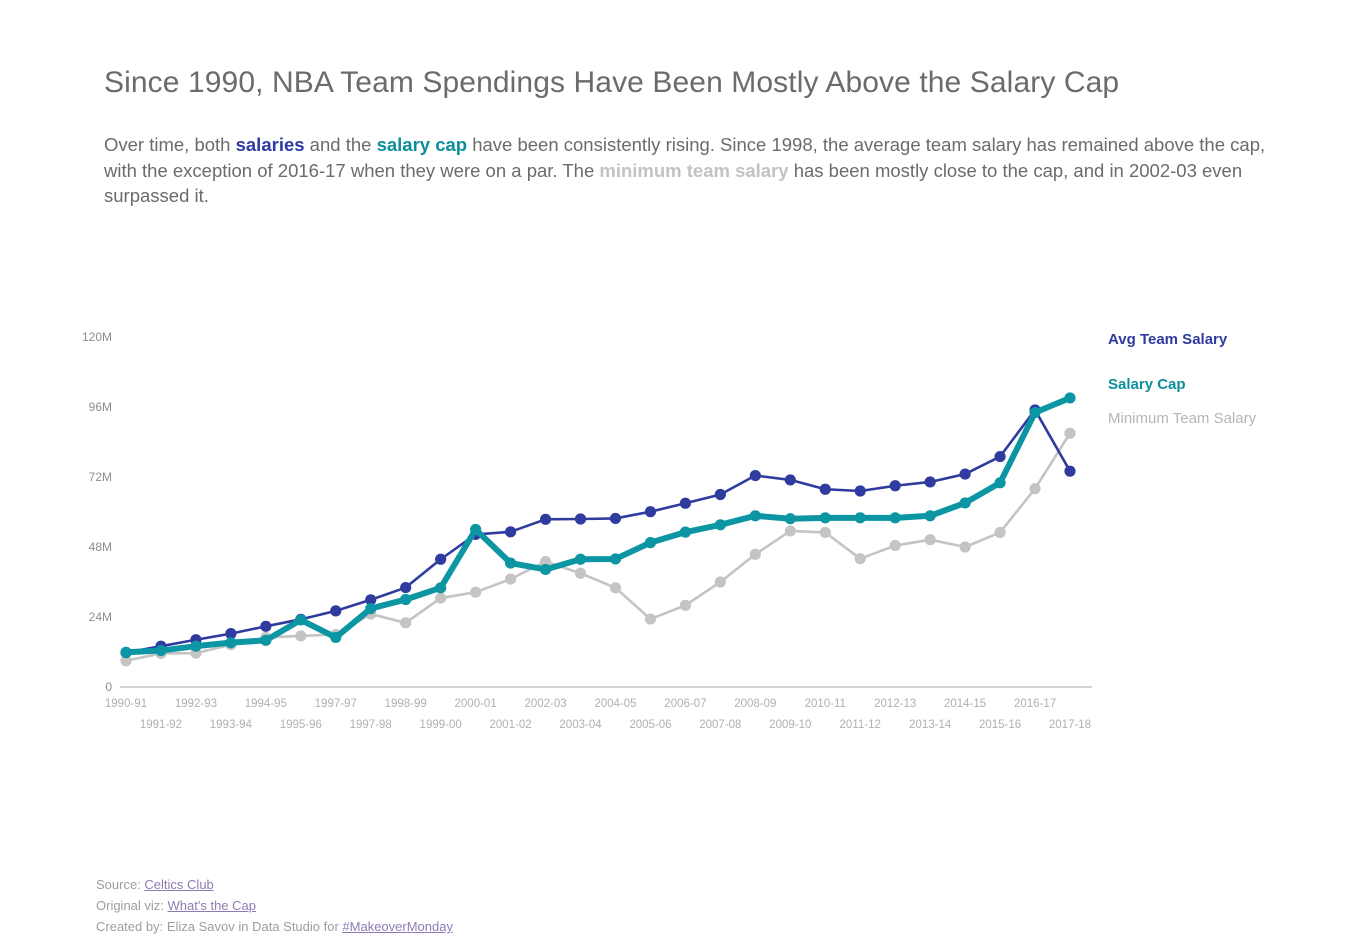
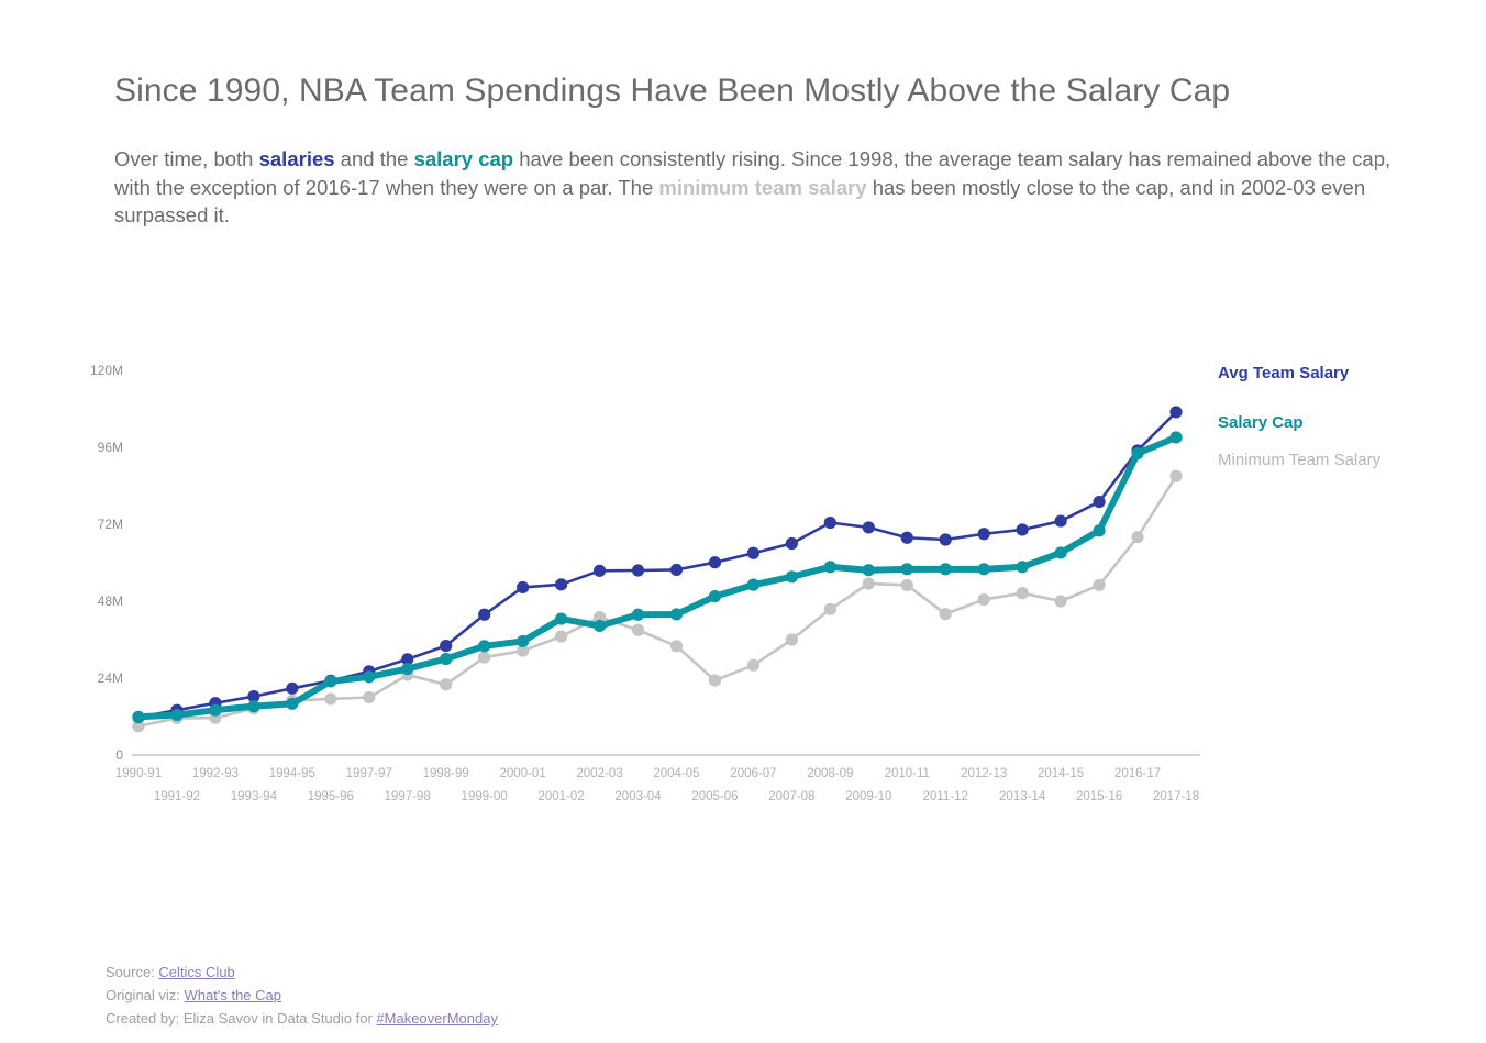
Salary Cap/1997-97: 17M -> 24M
Salary Cap/2000-01: 54M -> 36M
Avg Team Salary/2017-18: 74M -> 107M
